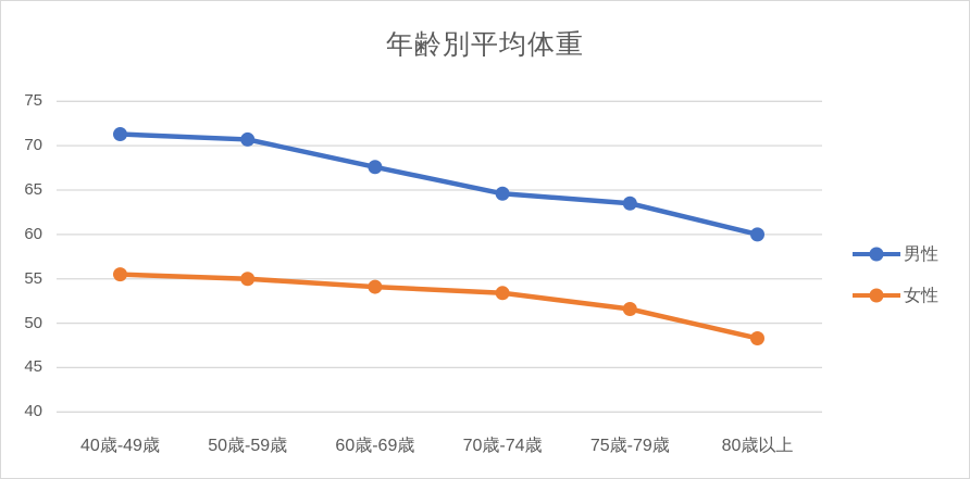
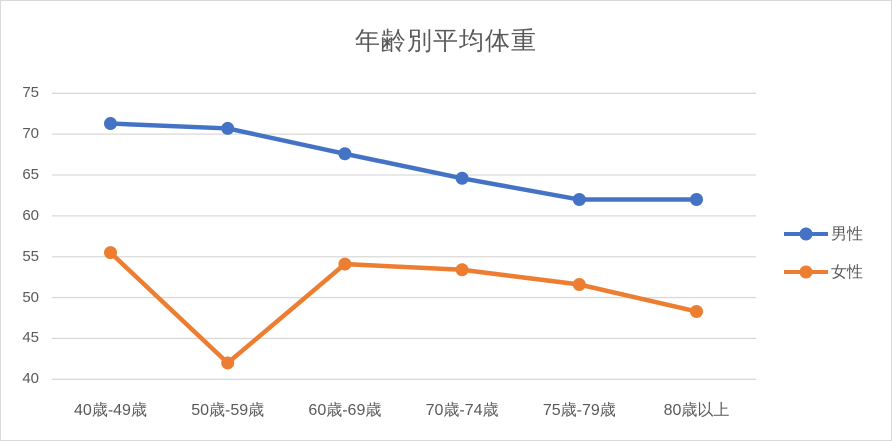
女性/50歳-59歳: 55 -> 42
男性/75歳-79歳: 64 -> 62
男性/80歳以上: 60 -> 62
